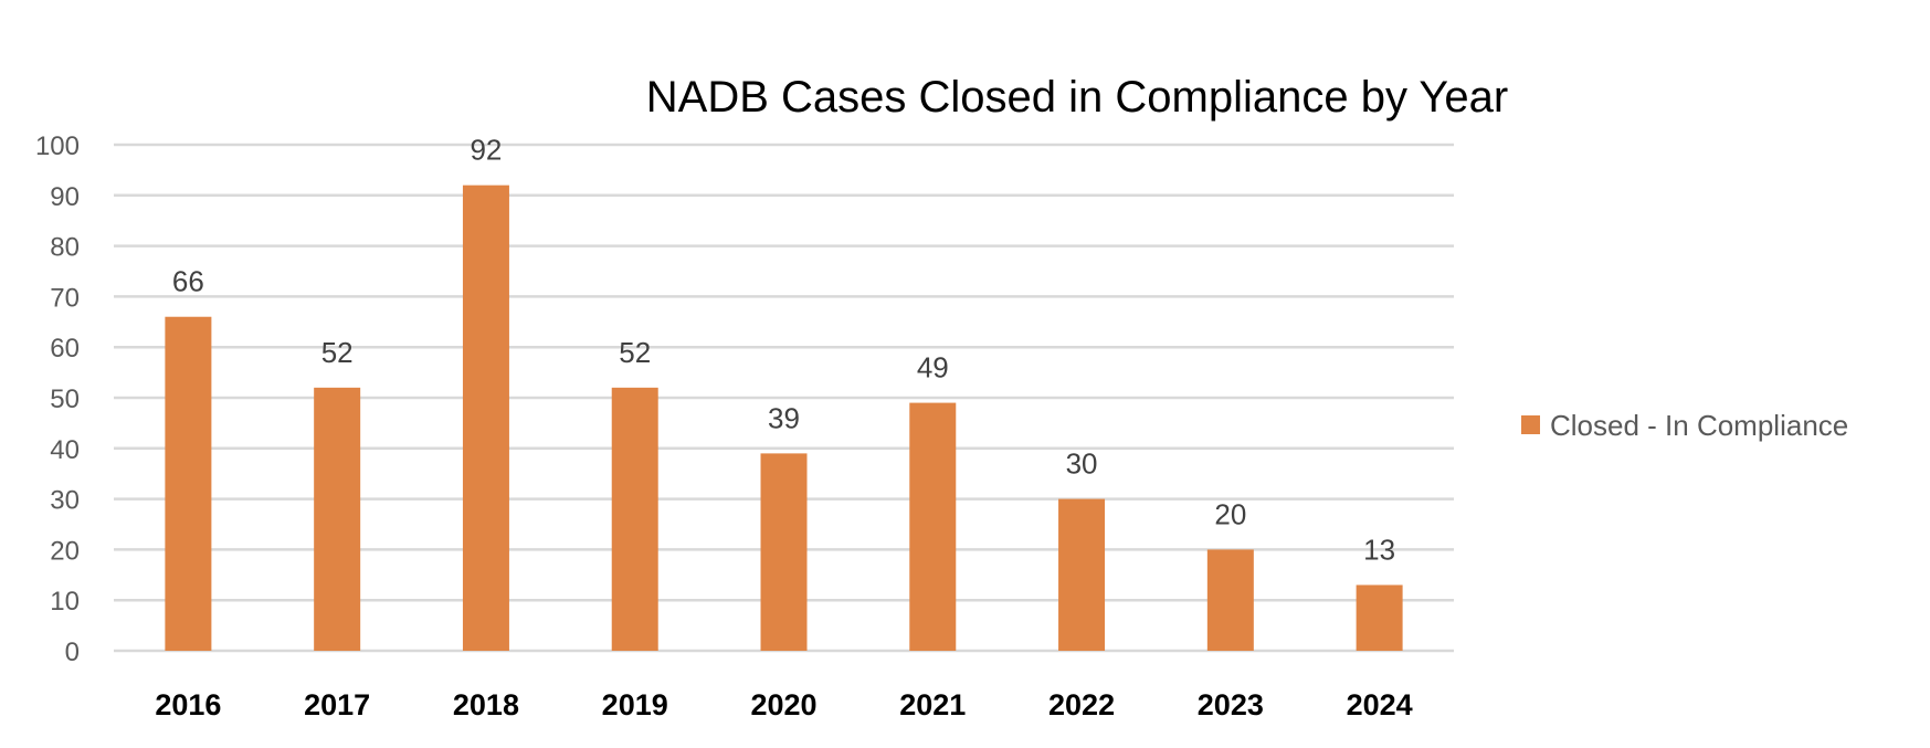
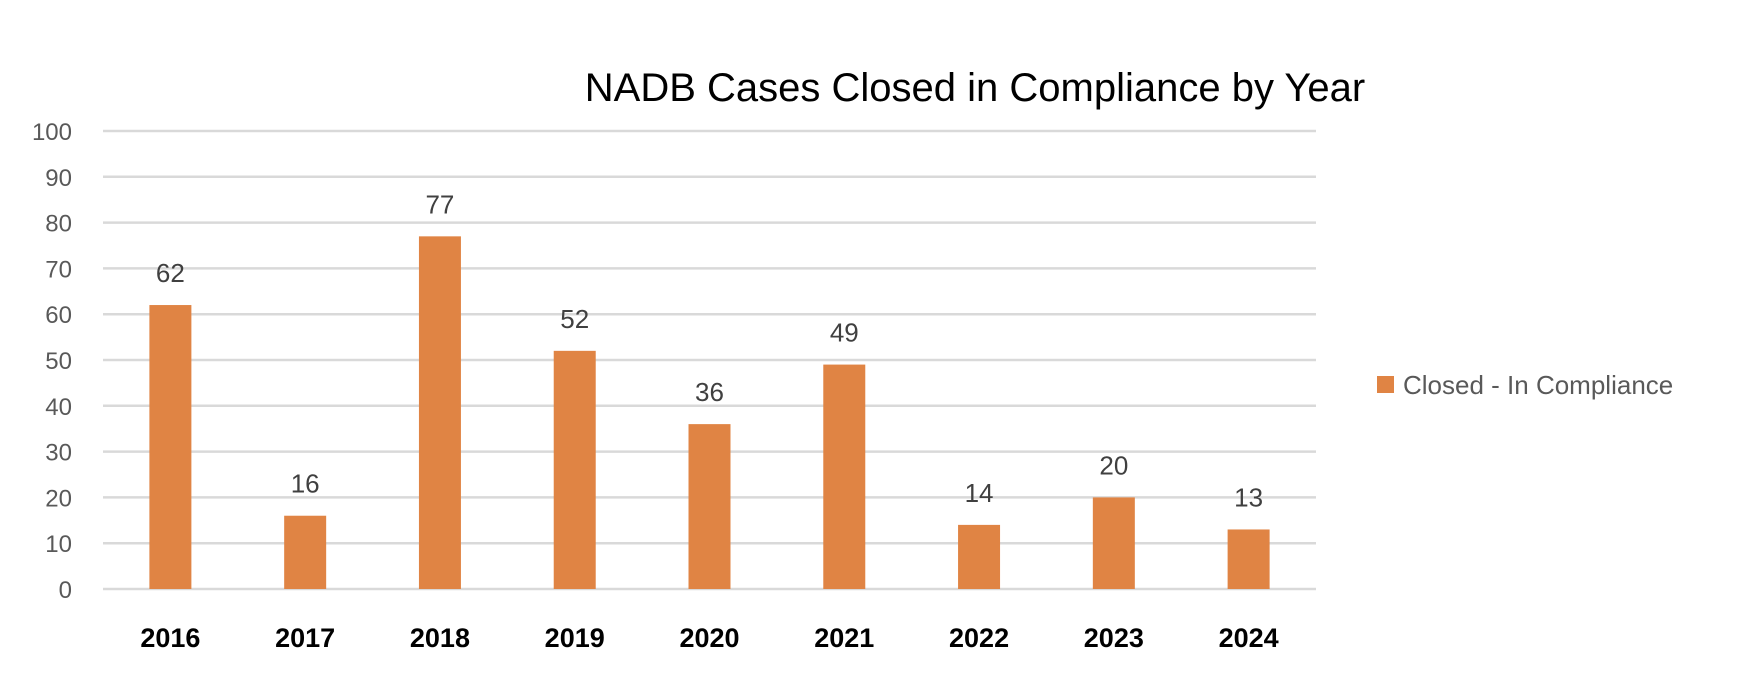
2016: 66 -> 62
2017: 52 -> 16
2018: 92 -> 77
2020: 39 -> 36
2022: 30 -> 14
